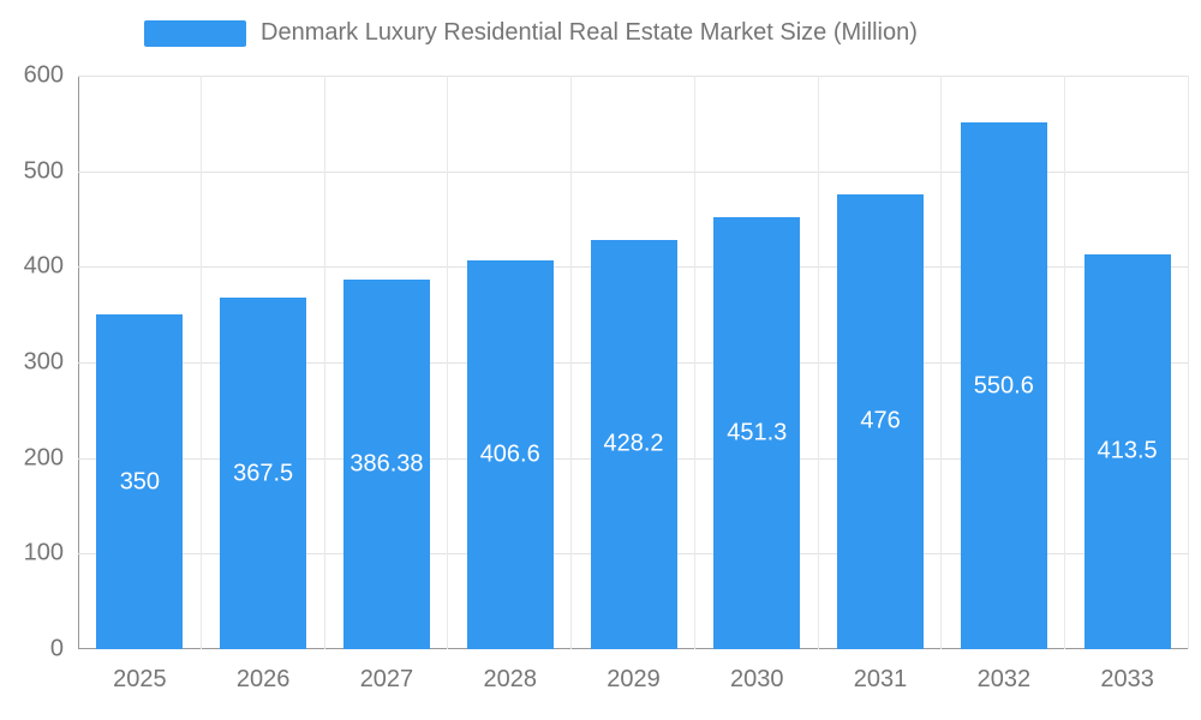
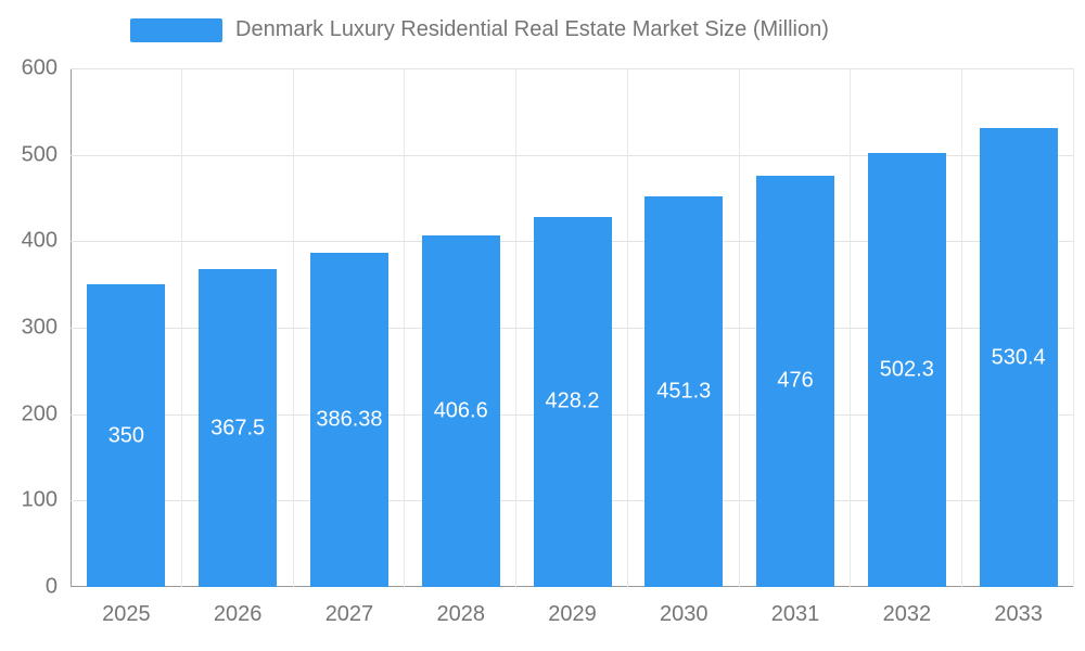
2032: 550.6 -> 502.3
2033: 413.5 -> 530.4
